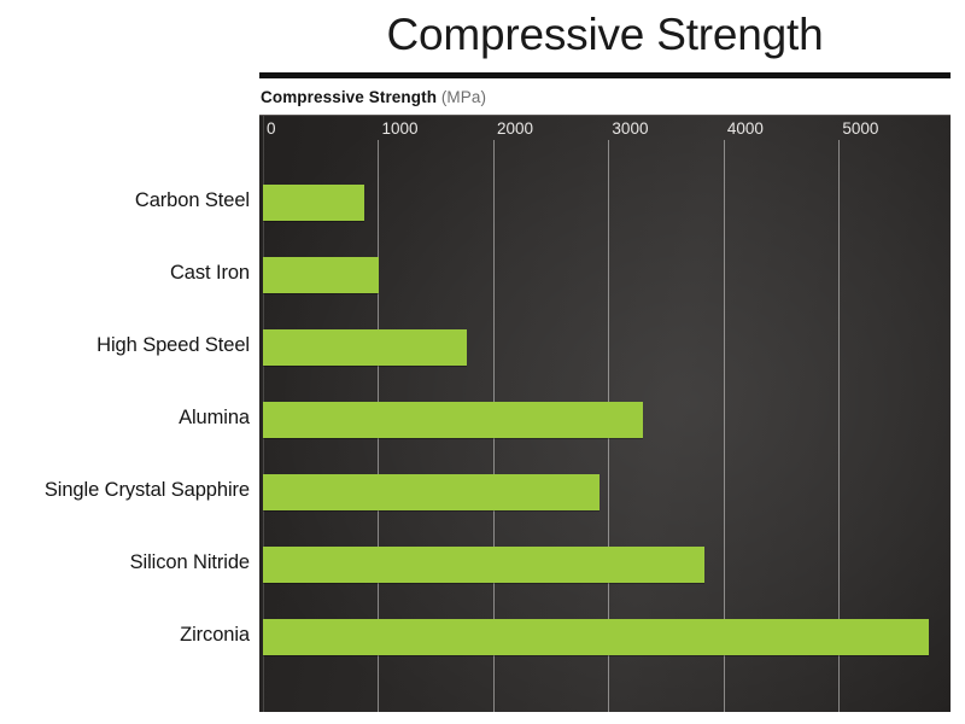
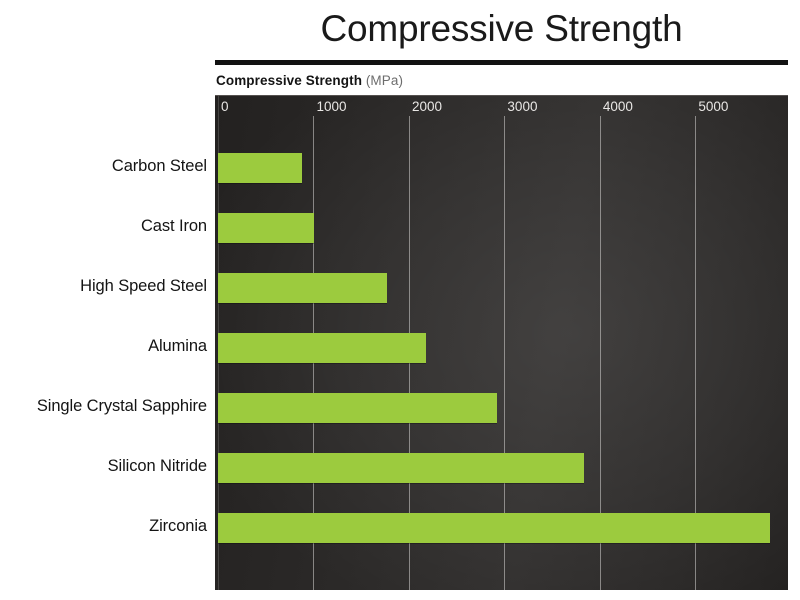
Alumina: 3300 -> 2200
